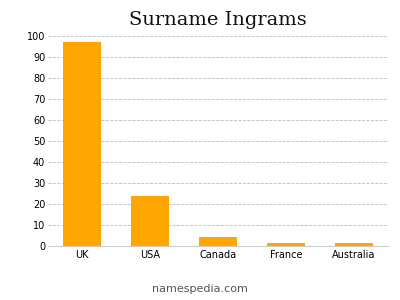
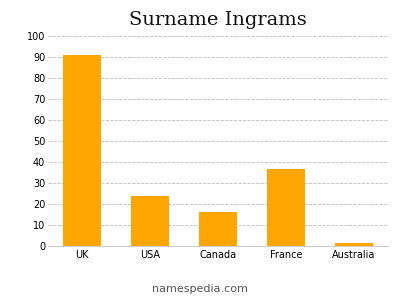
UK: 97.0 -> 91.0
Canada: 4.5 -> 16.0
France: 1.2 -> 36.5
